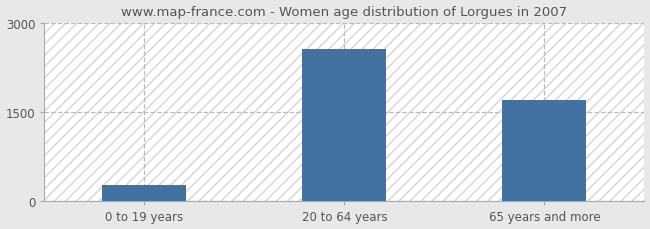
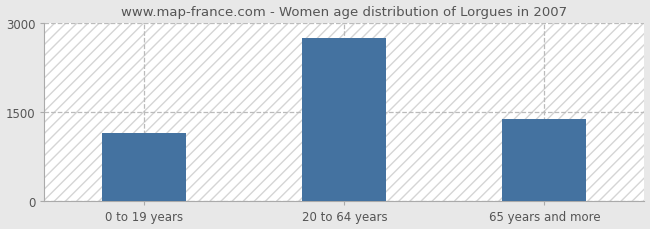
0 to 19 years: 280 -> 1150
20 to 64 years: 2560 -> 2750
65 years and more: 1700 -> 1380
